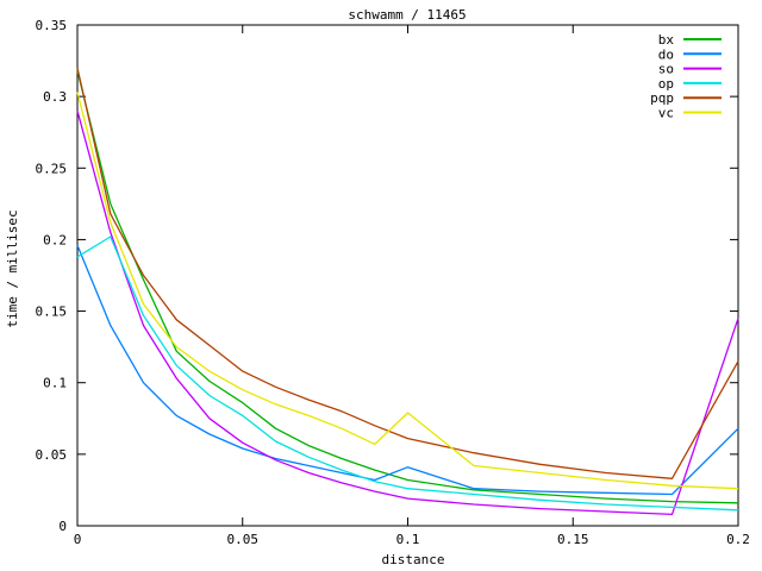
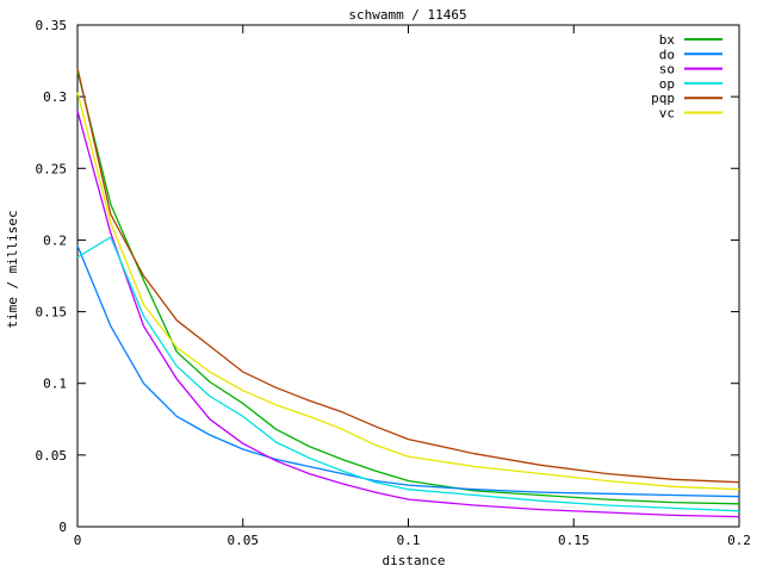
do/0.1: 0.041 -> 0.029
vc/0.1: 0.079 -> 0.049
do/0.2: 0.068 -> 0.021
so/0.2: 0.145 -> 0.007
pqp/0.2: 0.115 -> 0.031
